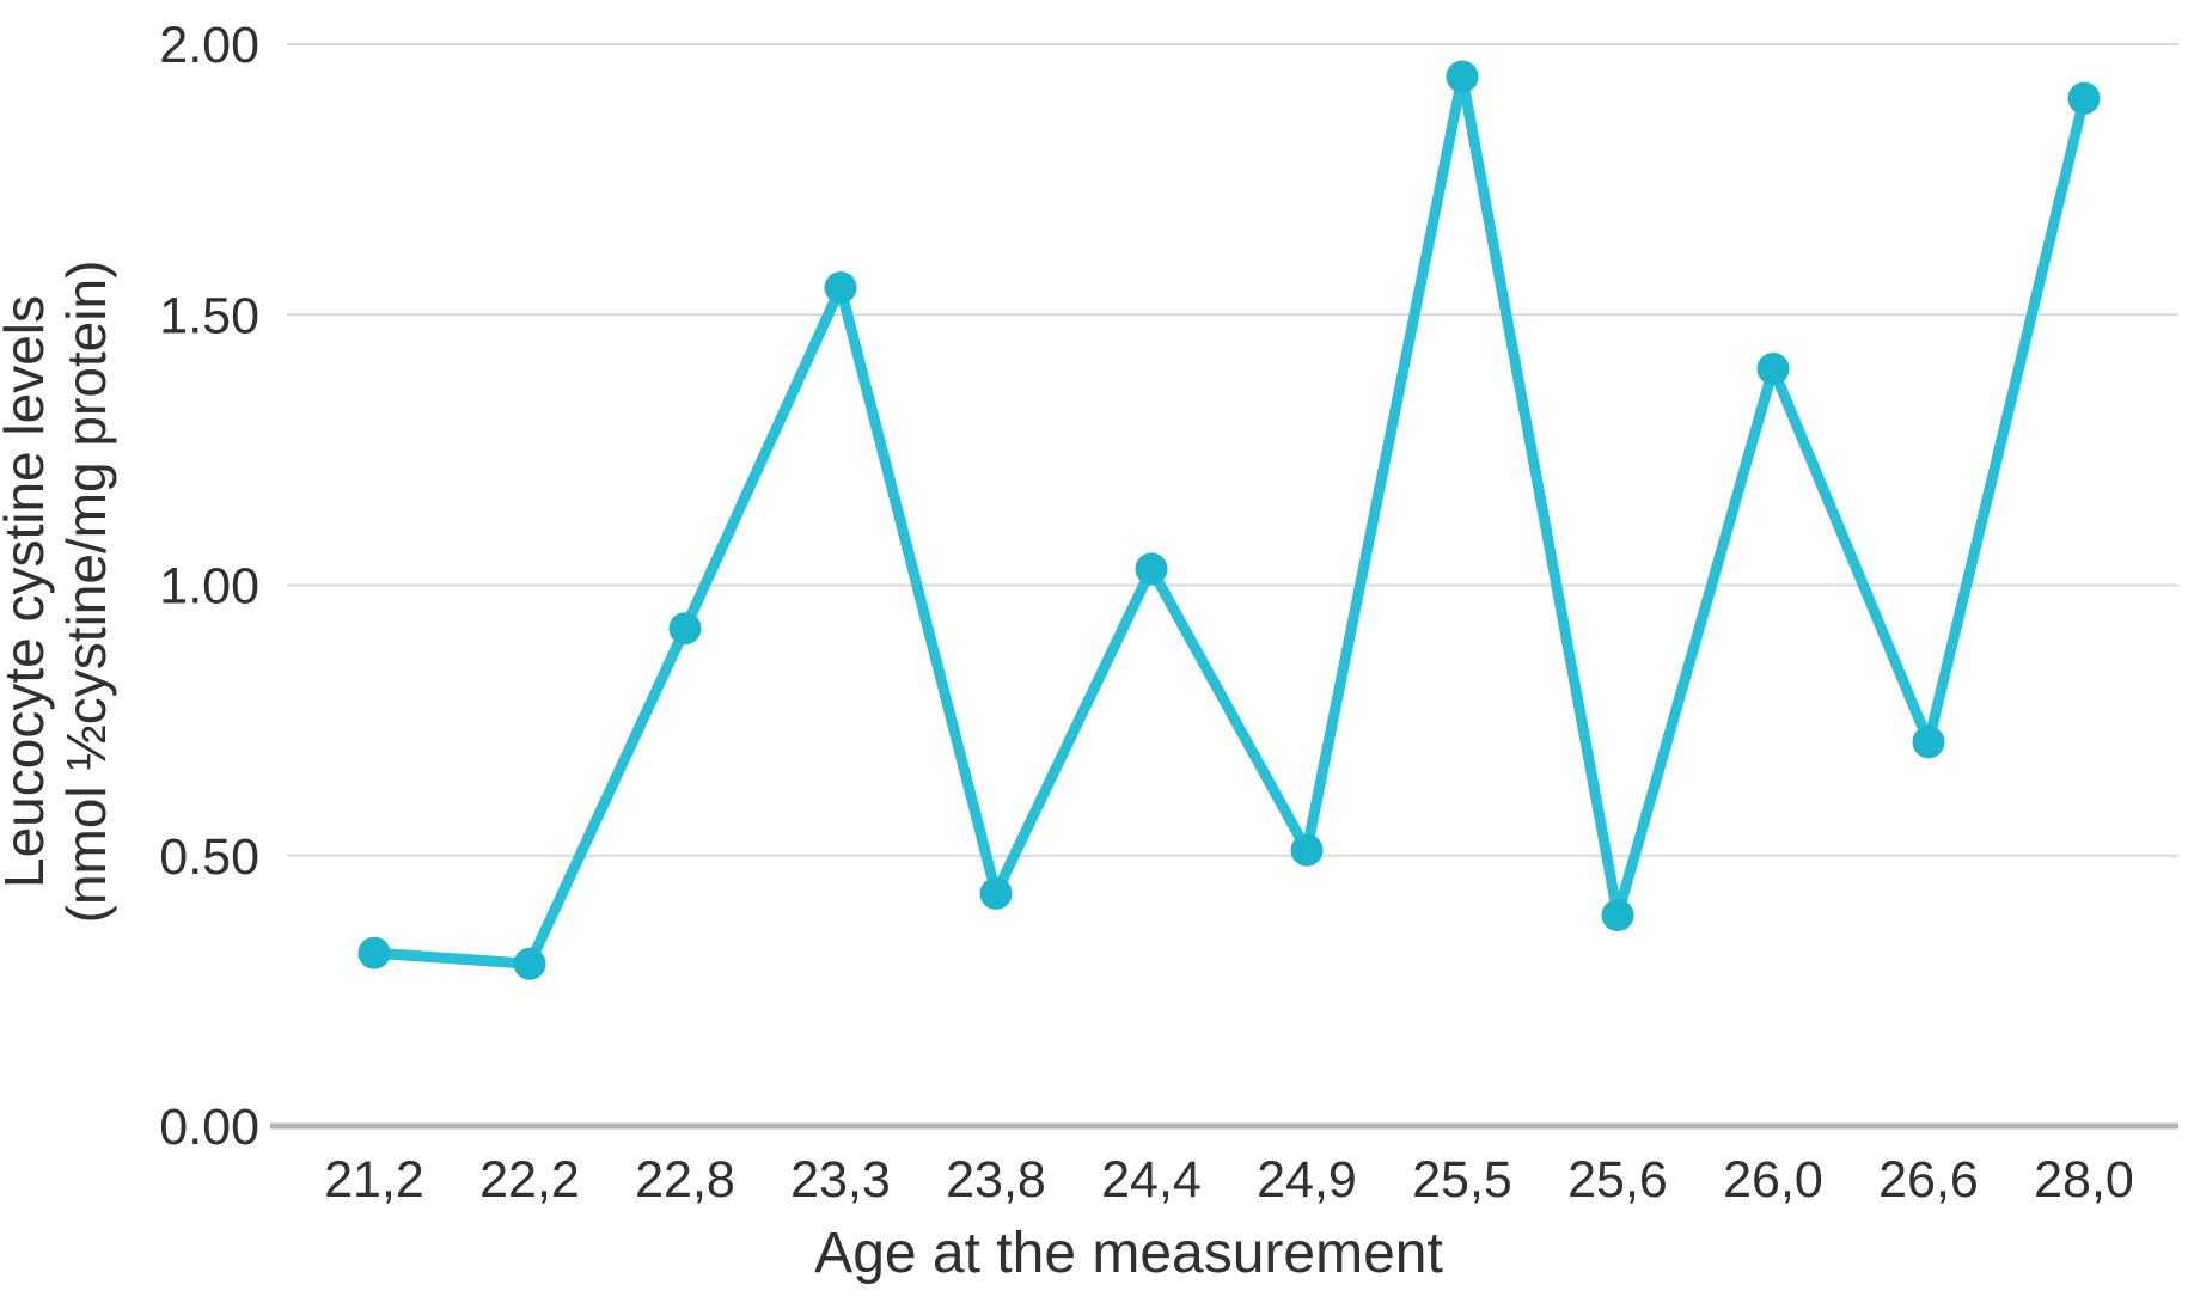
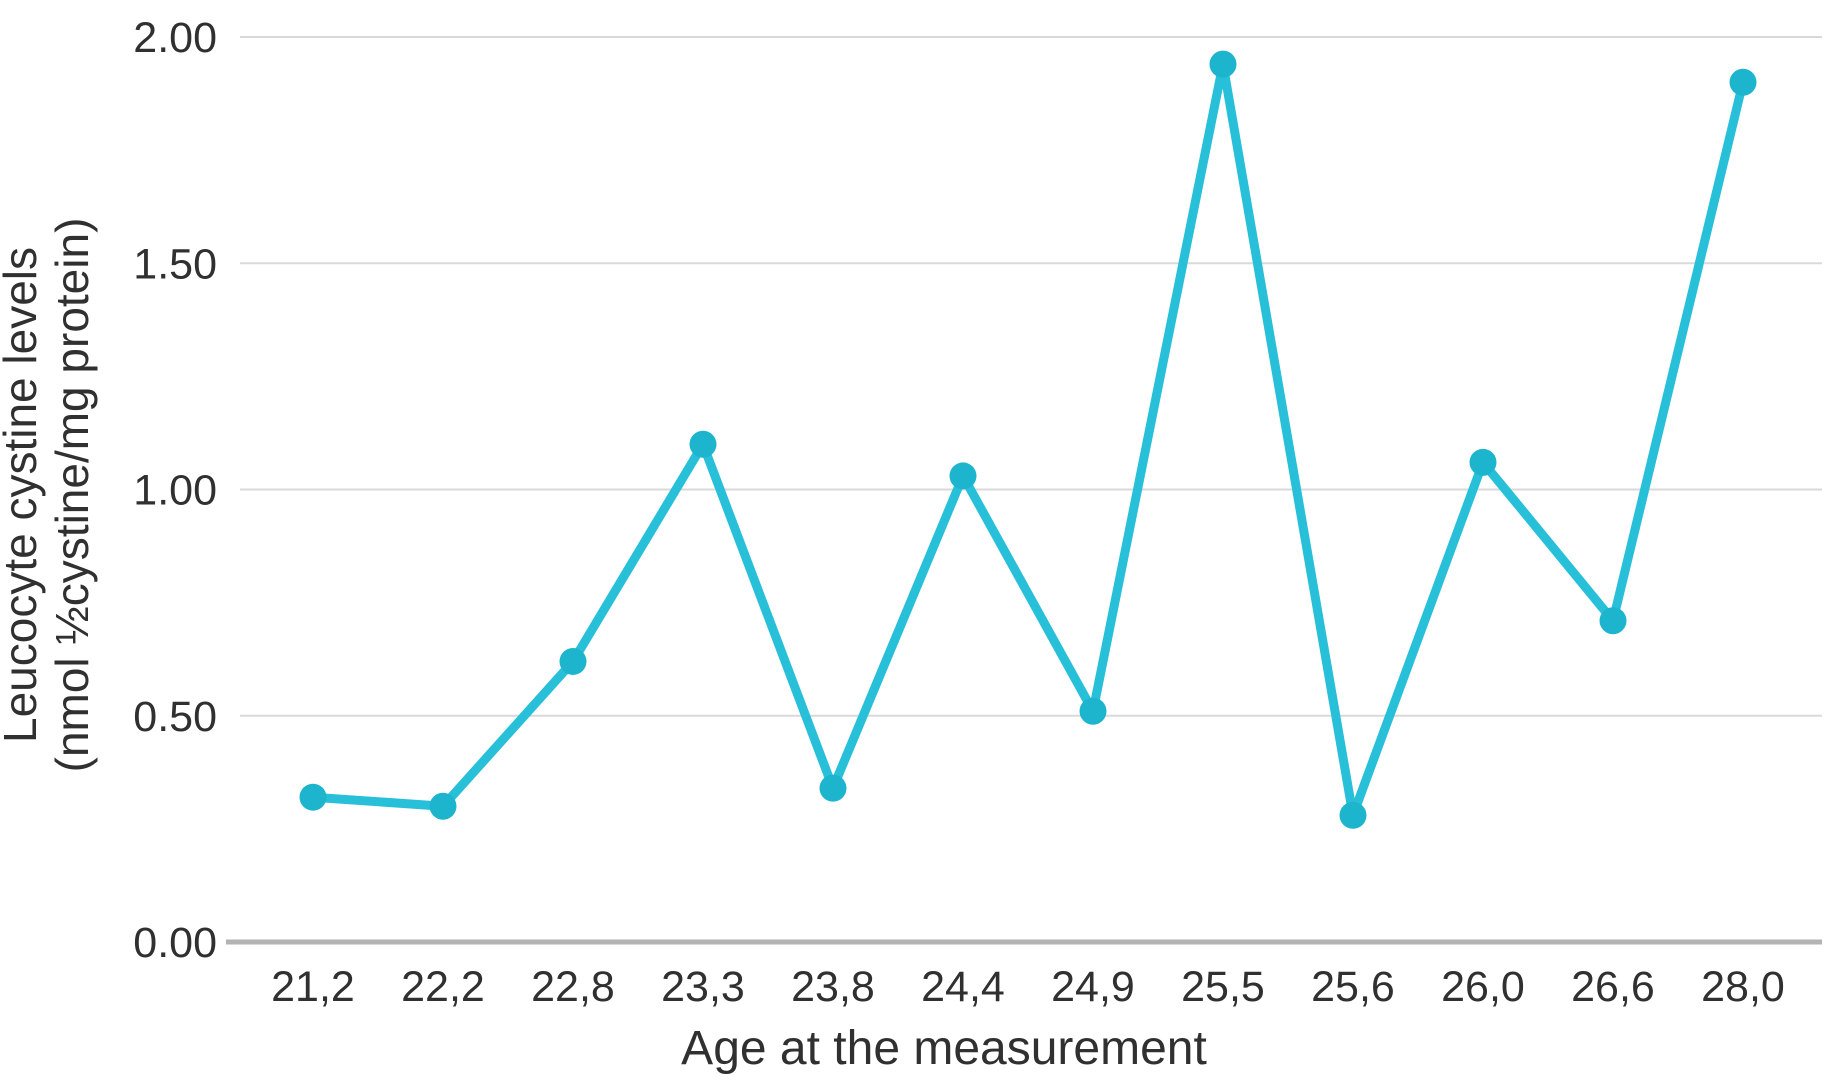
22,8: 0.92 -> 0.62
23,3: 1.55 -> 1.10
23,8: 0.43 -> 0.34
25,6: 0.39 -> 0.28
26,0: 1.40 -> 1.06
